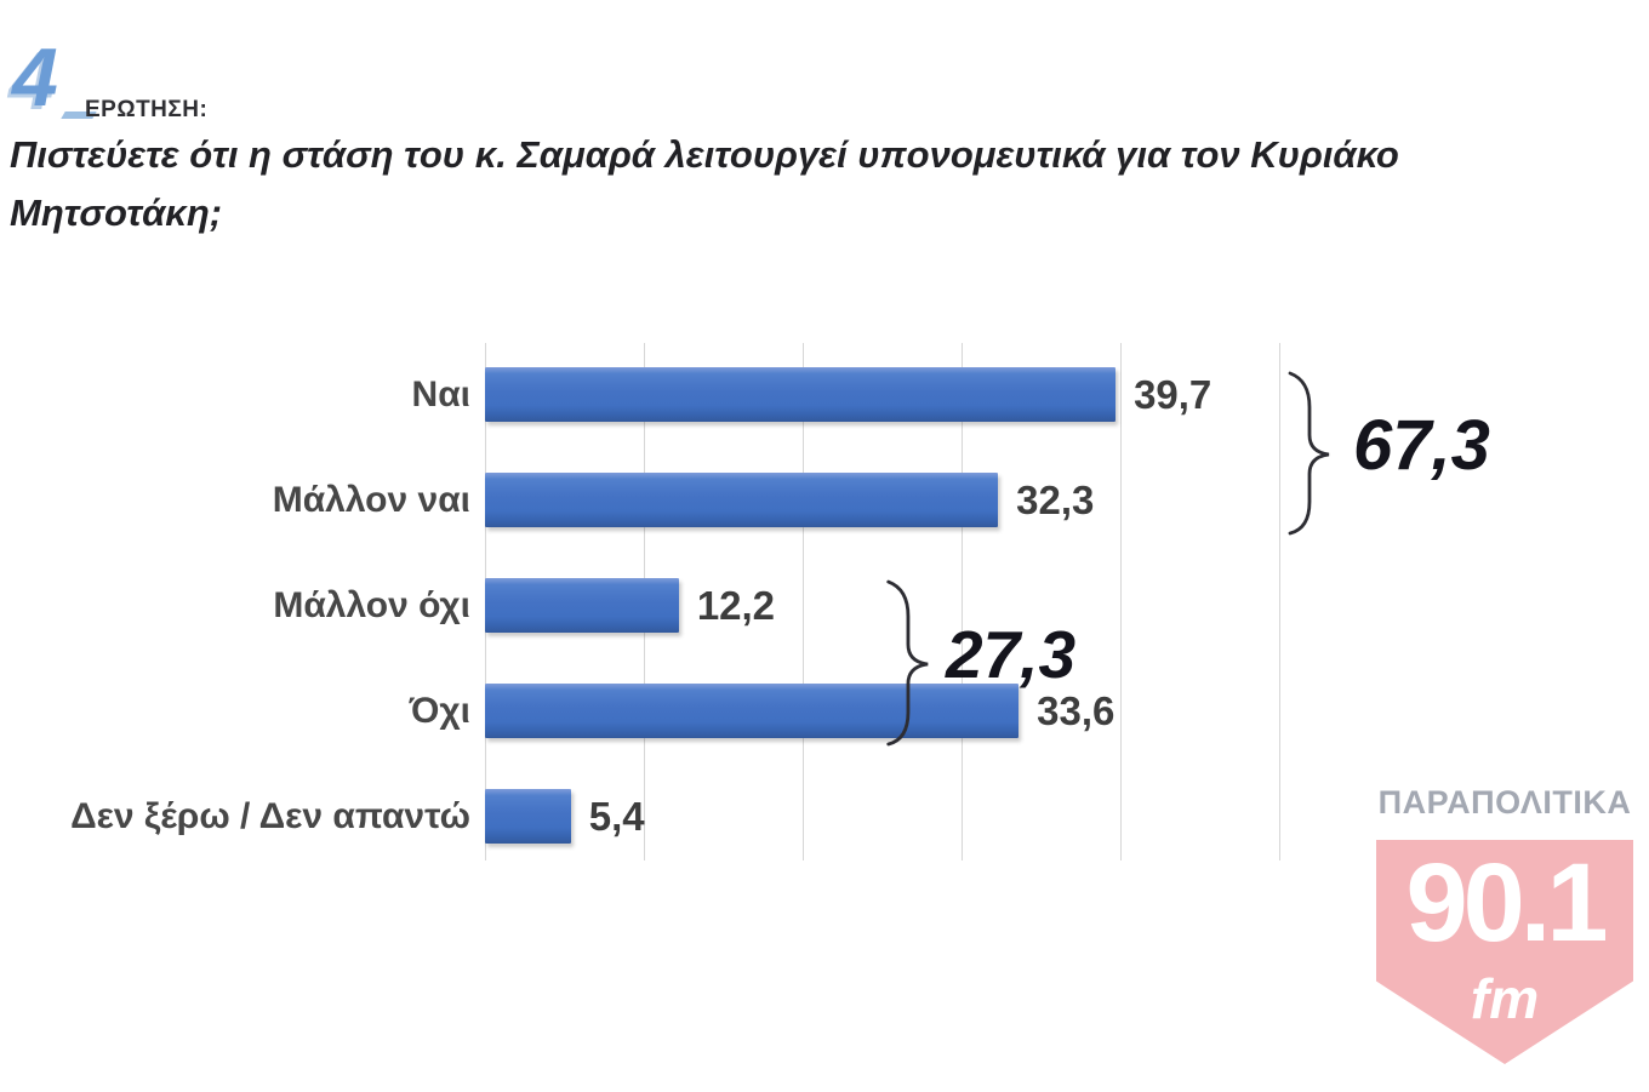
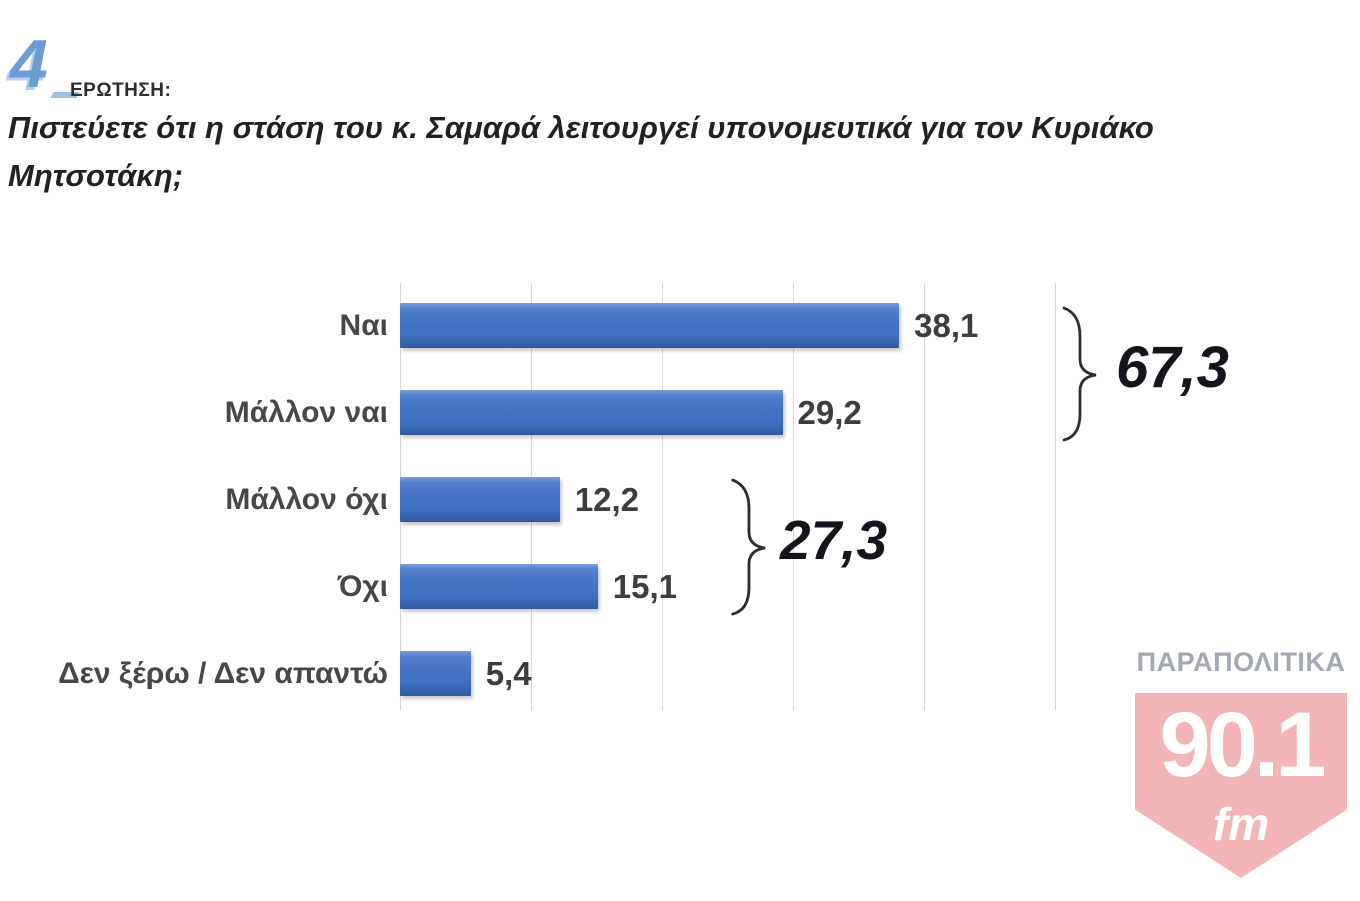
Ναι: 39,7 -> 38,1
Μάλλον ναι: 32,3 -> 29,2
Όχι: 33,6 -> 15,1
